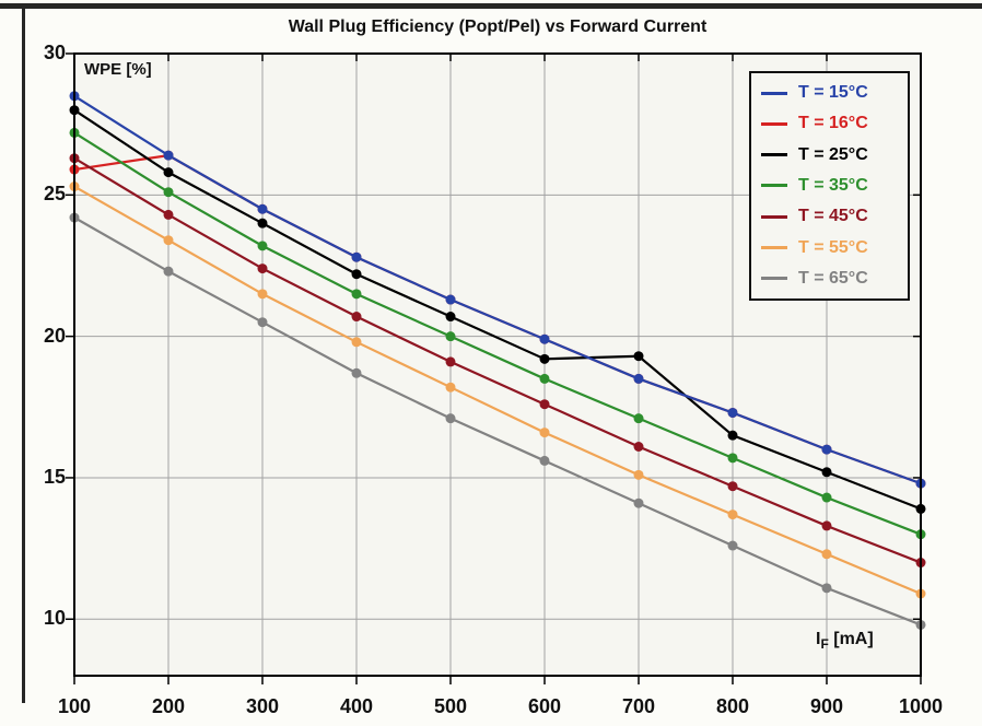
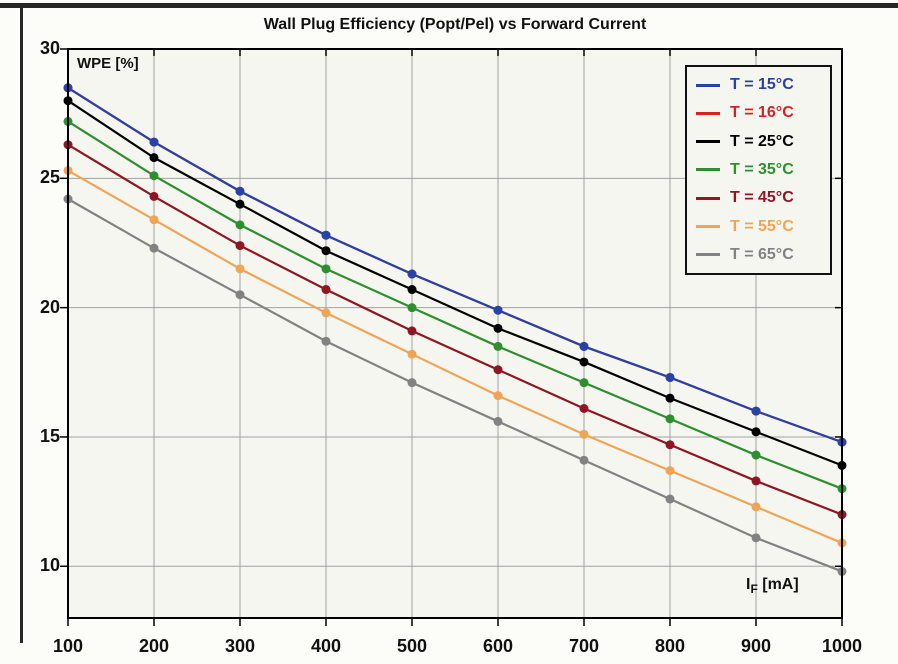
T = 16°C/100: 25.9 -> 28.5
T = 25°C/700: 19.3 -> 17.9
